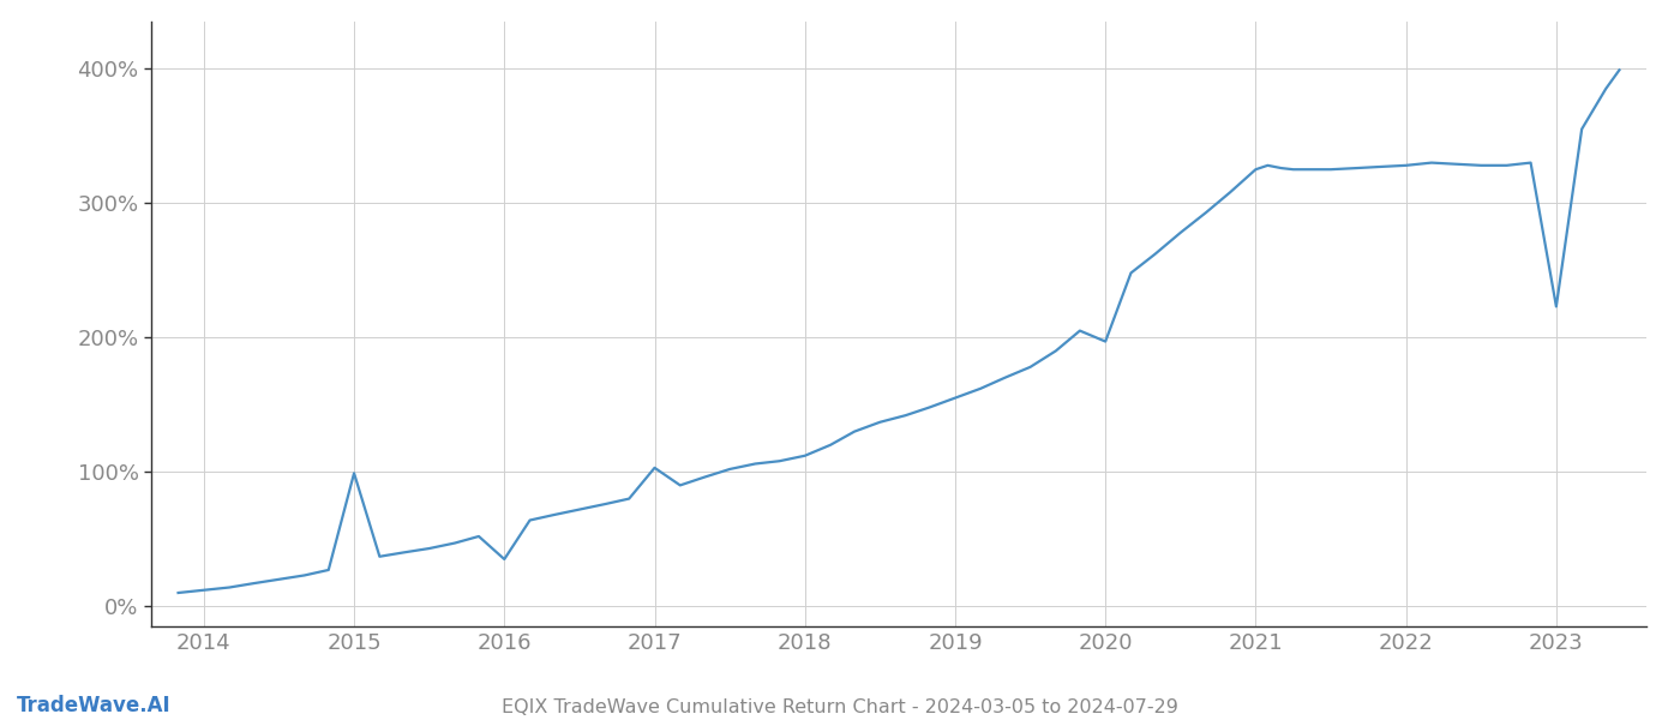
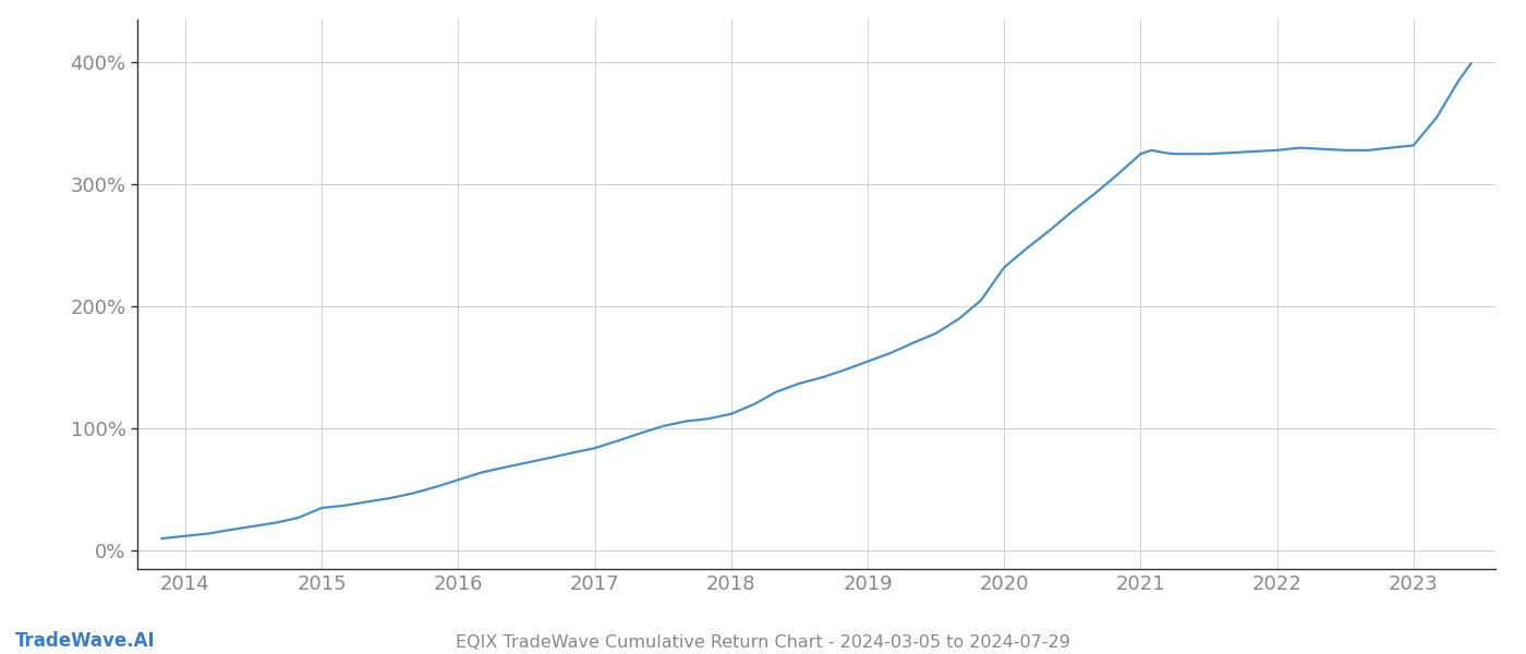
2015: 99% -> 35%
2016: 35% -> 58%
2017: 103% -> 84%
2020: 197% -> 232%
2023: 223% -> 332%
